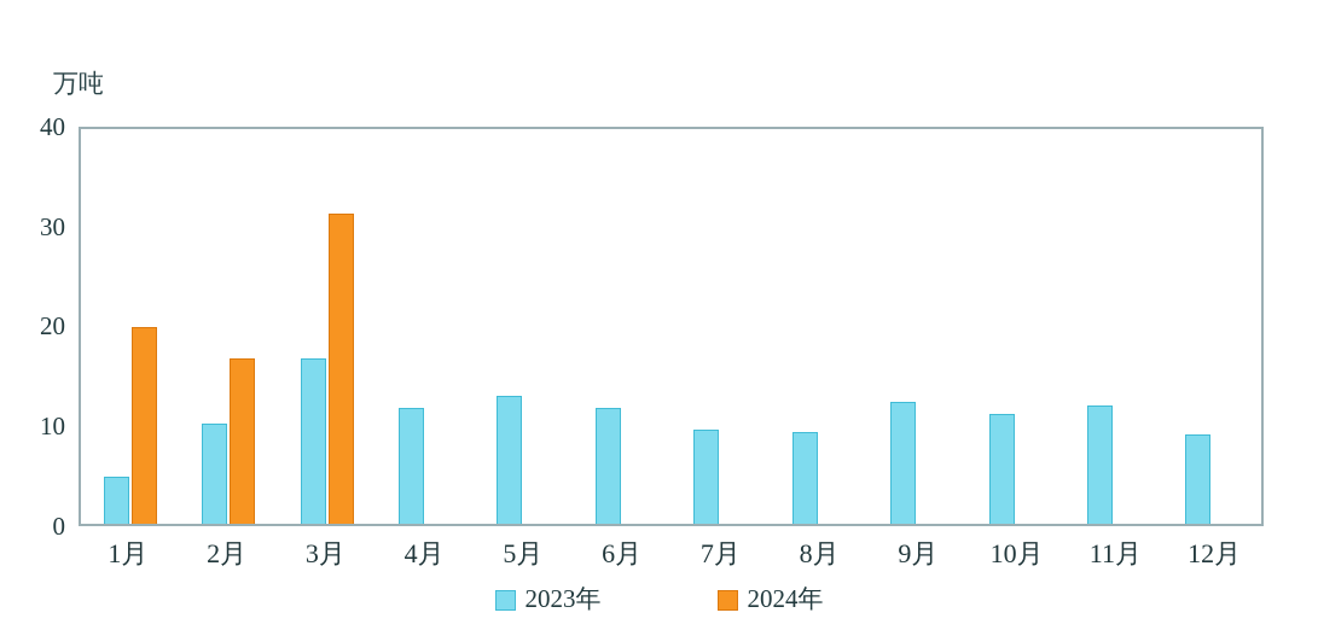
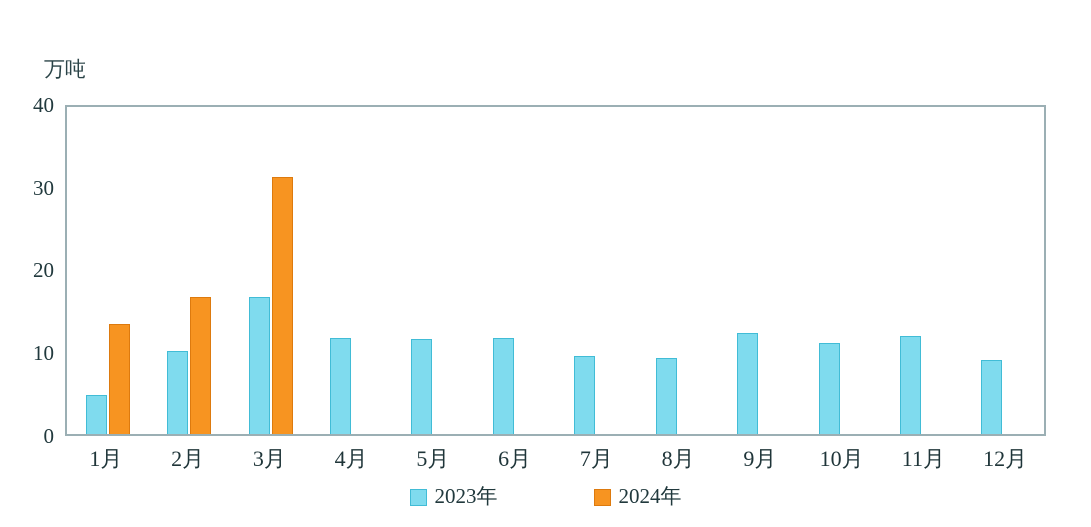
2024年/1月: 20 -> 14
2023年/5月: 13 -> 12
